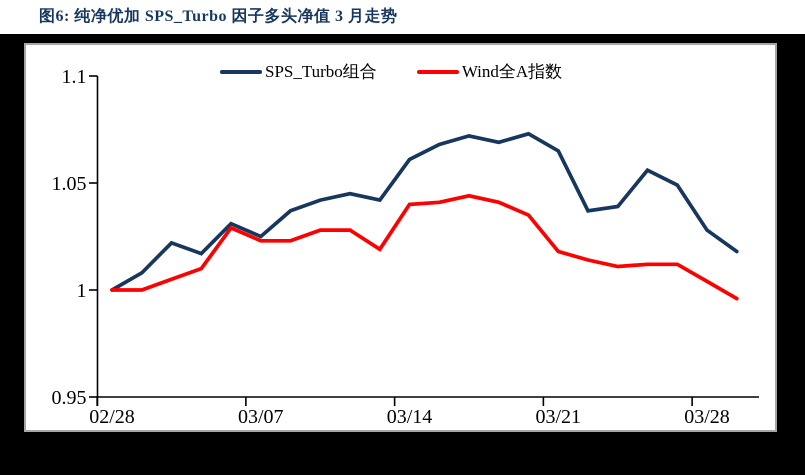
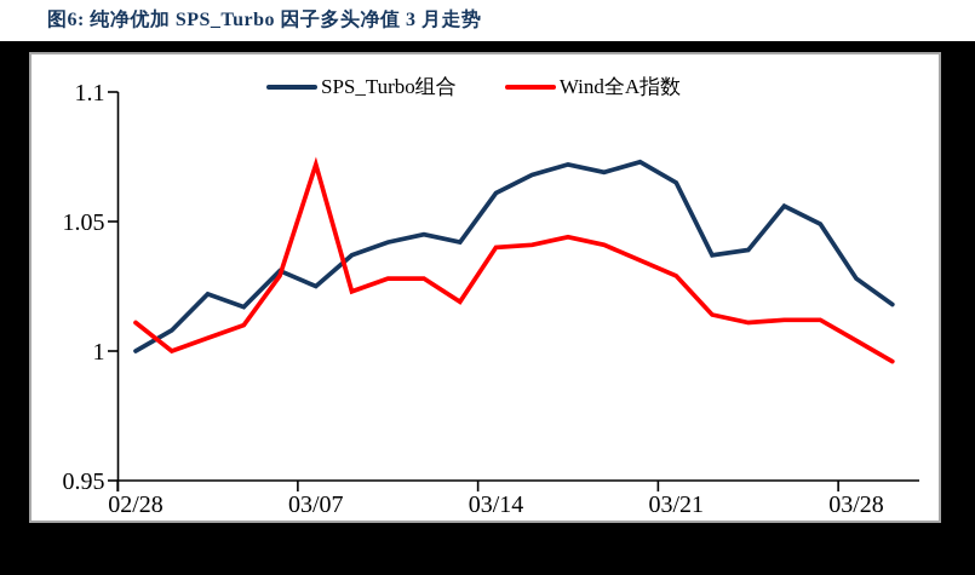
Wind全A指数/02/28: 1.000 -> 1.011
Wind全A指数/03/07: 1.023 -> 1.072
Wind全A指数/03/21: 1.018 -> 1.029
